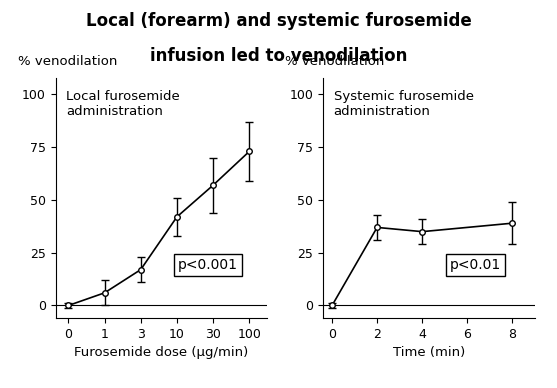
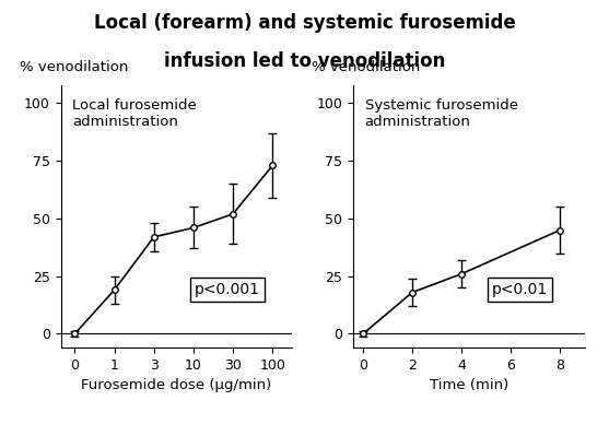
1: 6 -> 19
3: 17 -> 42
10: 42 -> 46
30: 57 -> 52
2: 37 -> 18
4: 35 -> 26
8: 39 -> 45
